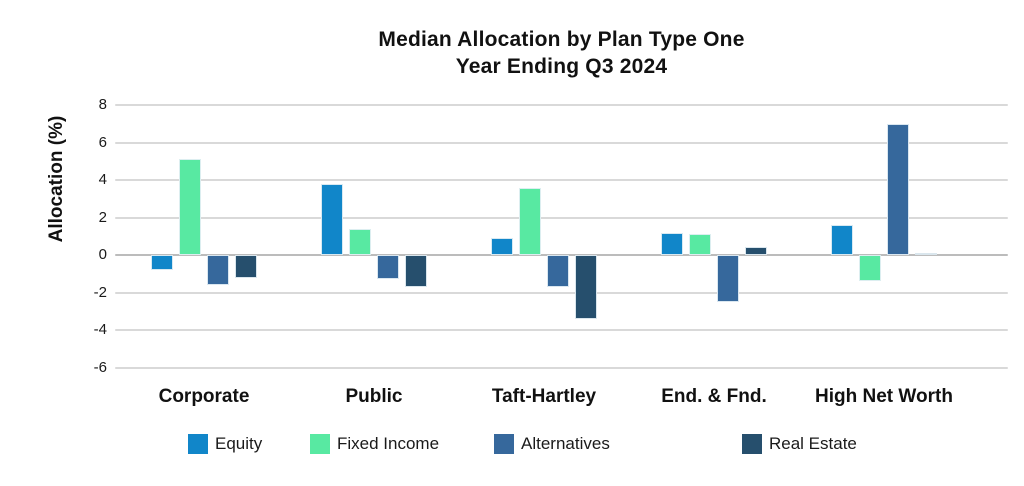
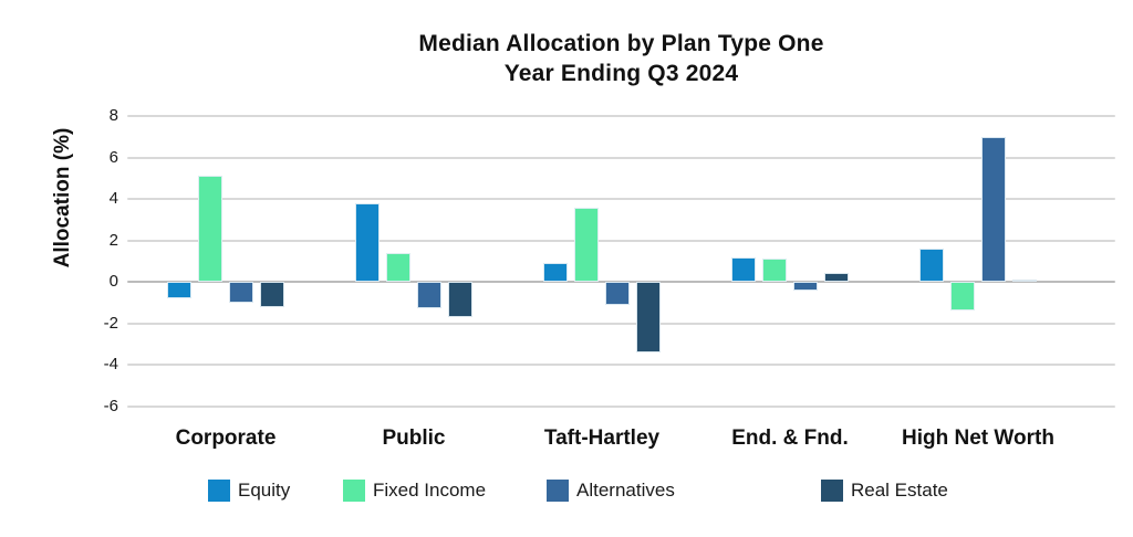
Alternatives/Corporate: -1.6 -> -1.0
Alternatives/Taft-Hartley: -1.7 -> -1.1
Alternatives/End. & Fnd.: -2.5 -> -0.4
